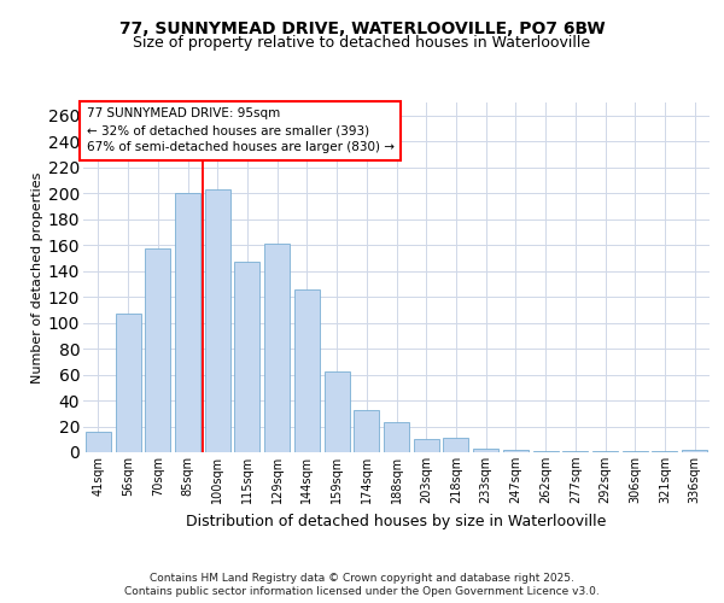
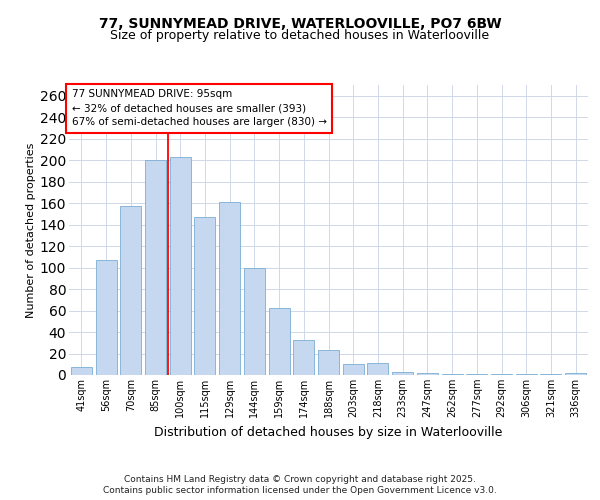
41sqm: 16 -> 7
144sqm: 126 -> 100
